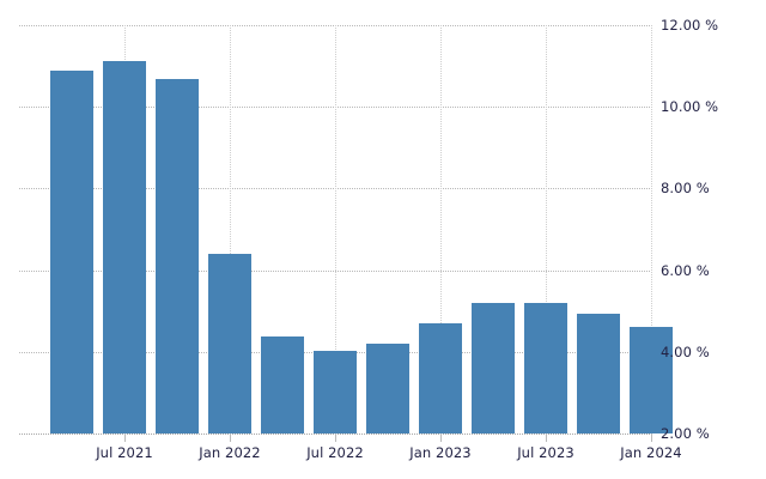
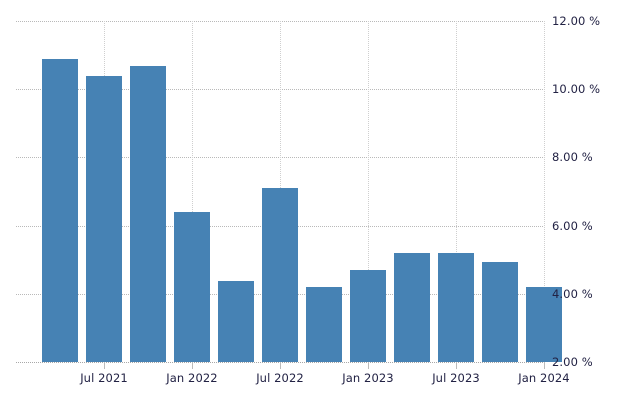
Jul 2021: 11.1% -> 10.4%
Jul 2022: 4.0% -> 7.1%
Jan 2024: 4.6% -> 4.2%
